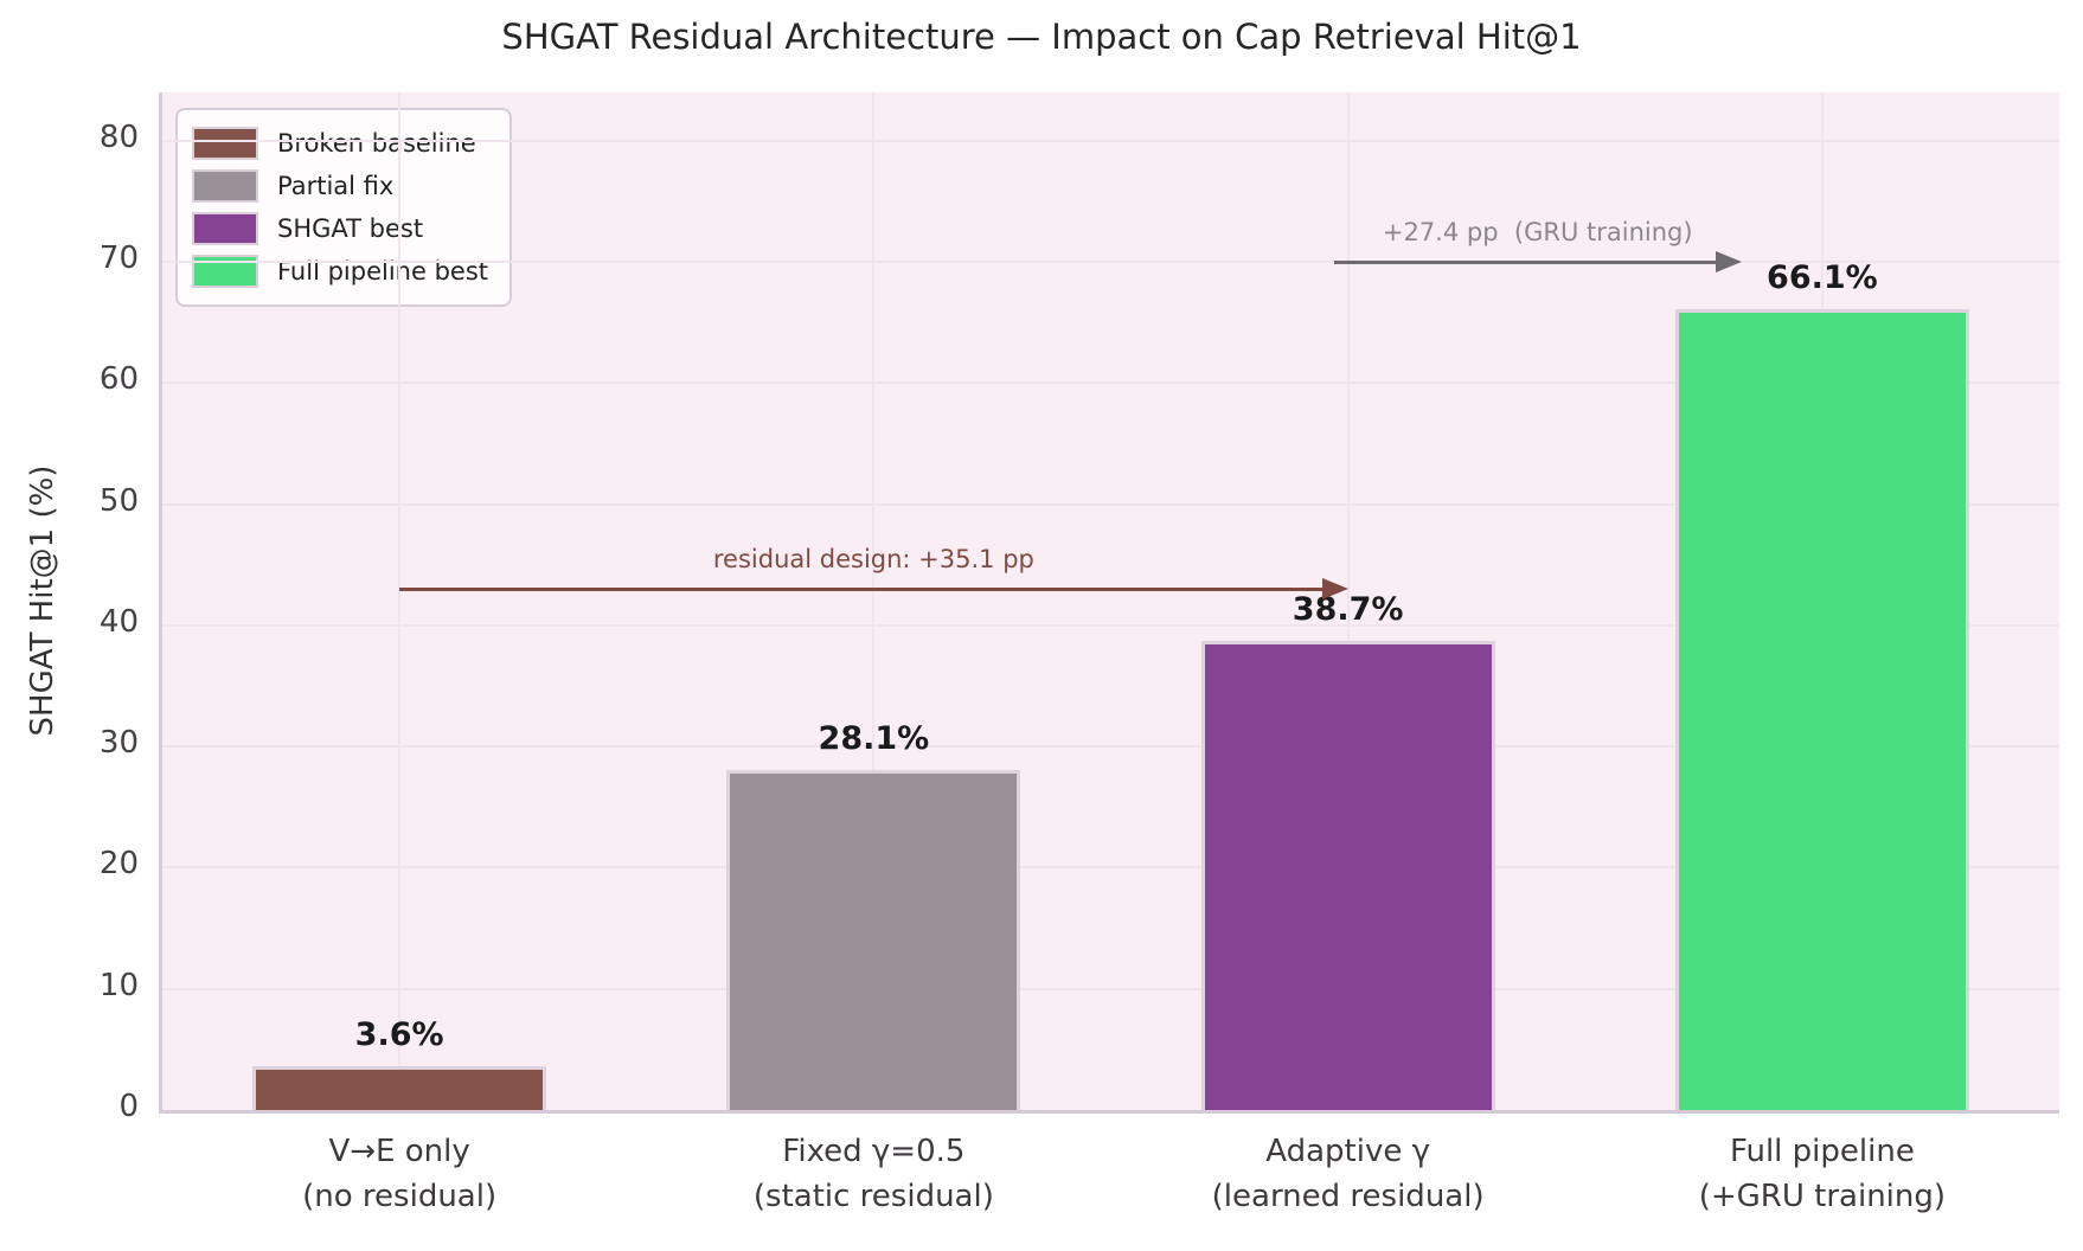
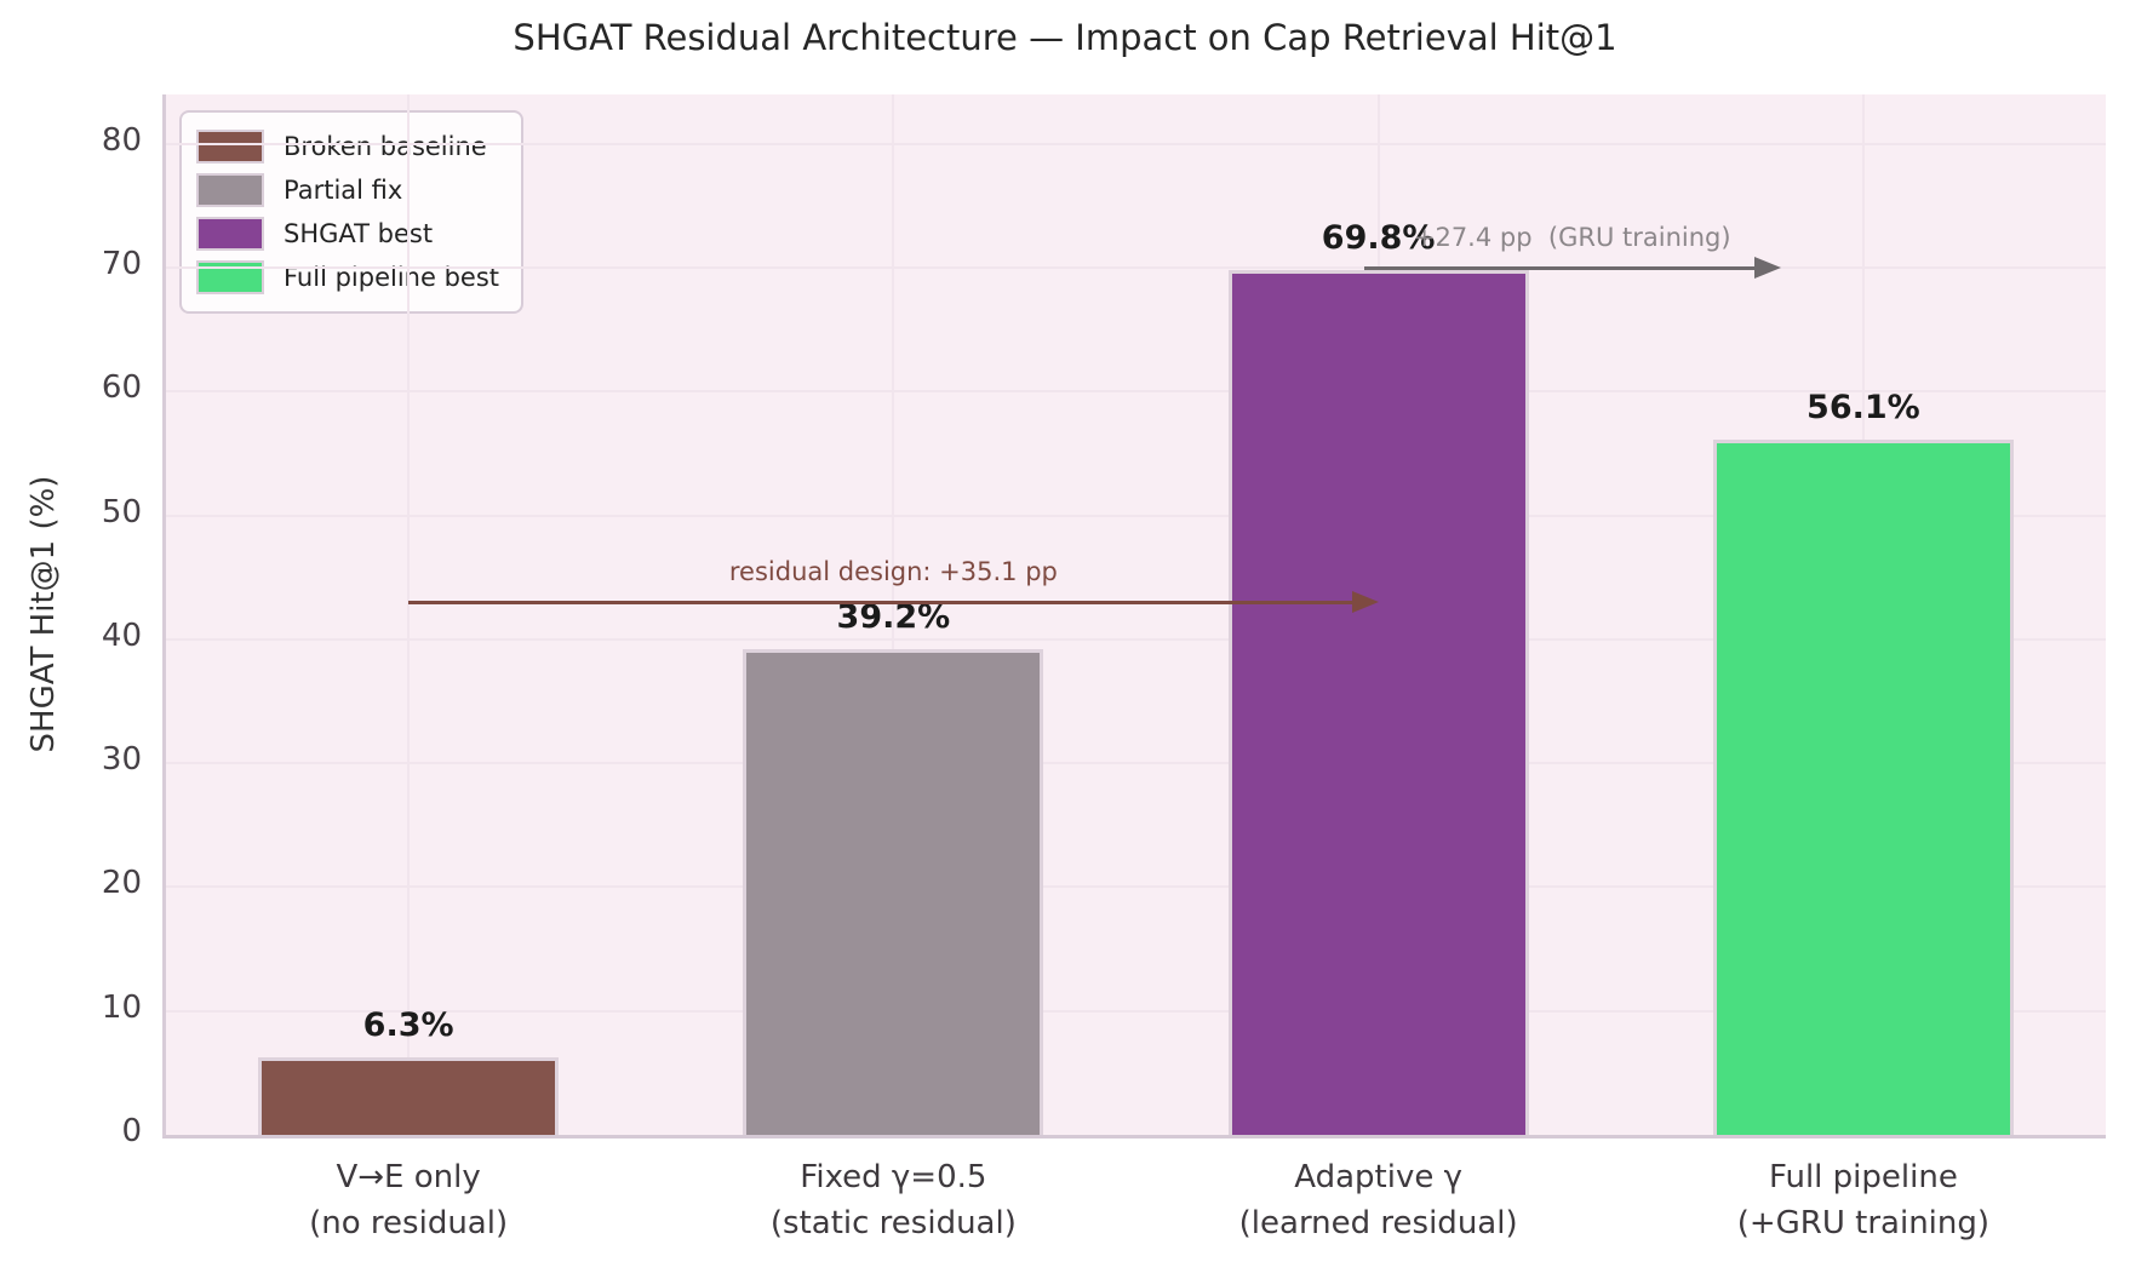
V→E only (no residual): 3.6% -> 6.3%
Fixed γ=0.5 (static residual): 28.1% -> 39.2%
Adaptive γ (learned residual): 38.7% -> 69.8%
Full pipeline (+GRU training): 66.1% -> 56.1%
